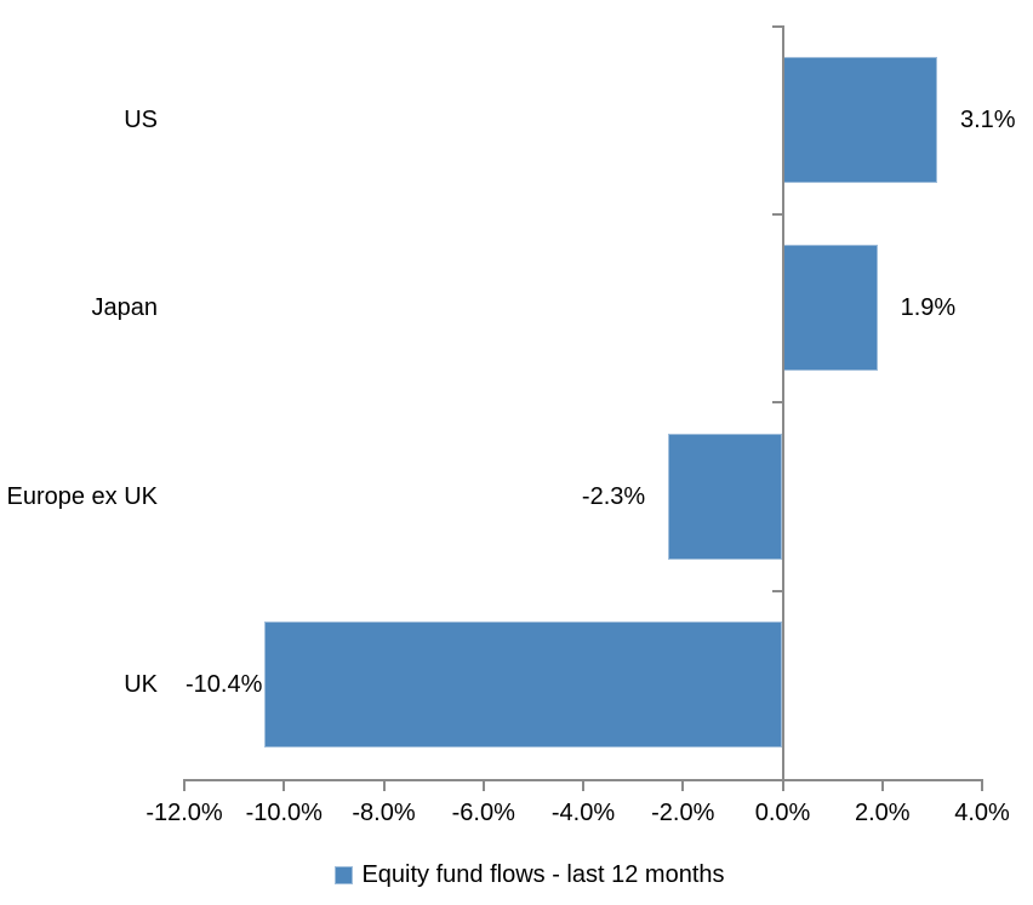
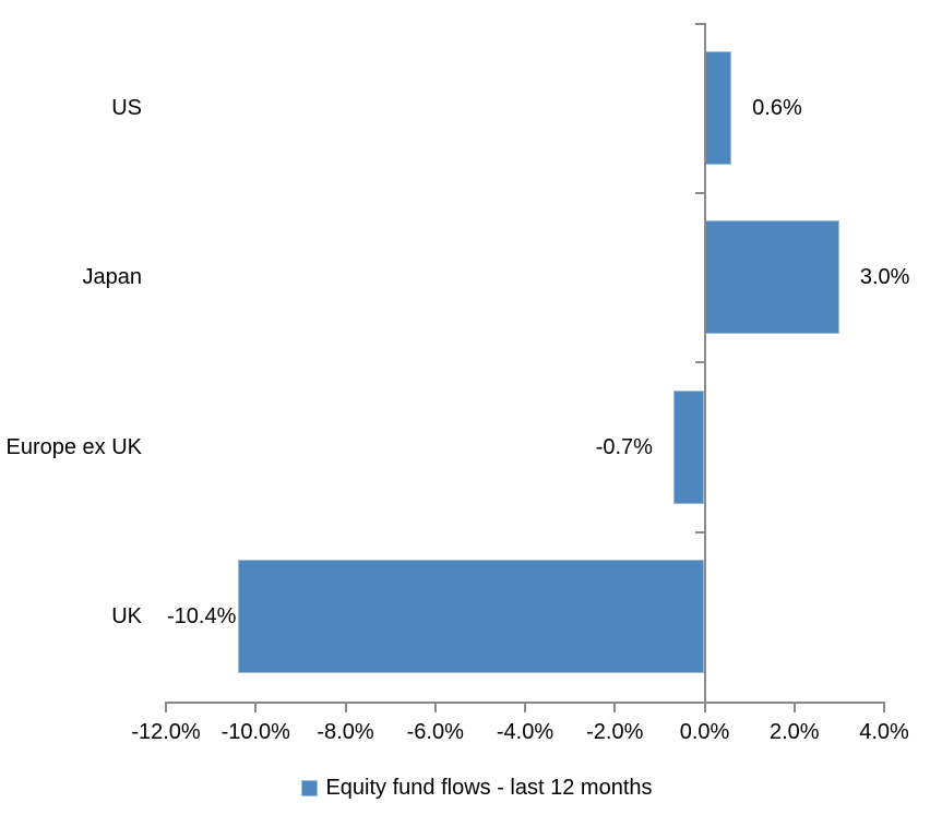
US: 3.1% -> 0.6%
Japan: 1.9% -> 3.0%
Europe ex UK: -2.3% -> -0.7%
